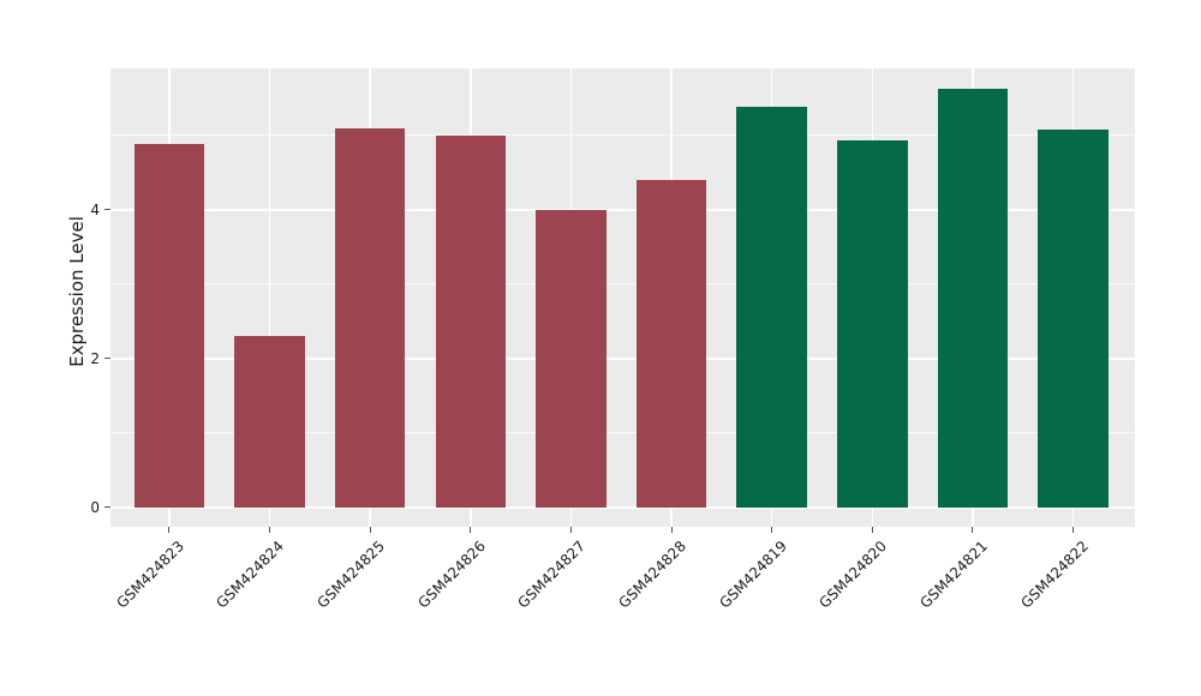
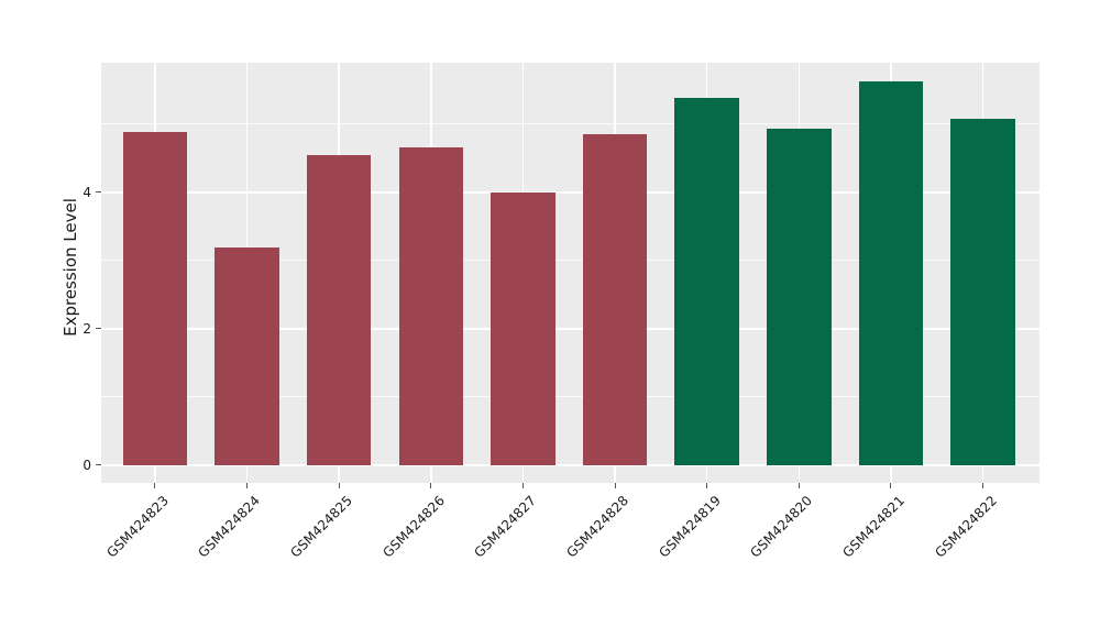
GSM424824: 2.3 -> 3.2
GSM424825: 5.1 -> 4.5
GSM424826: 5.0 -> 4.7
GSM424828: 4.4 -> 4.8
